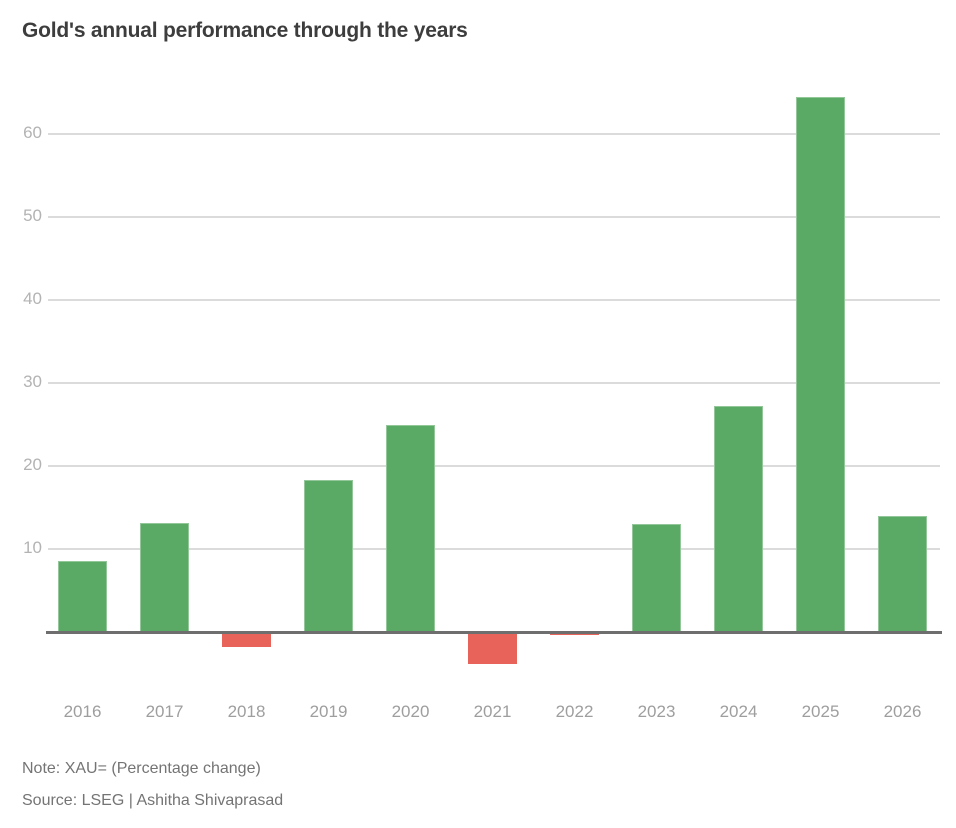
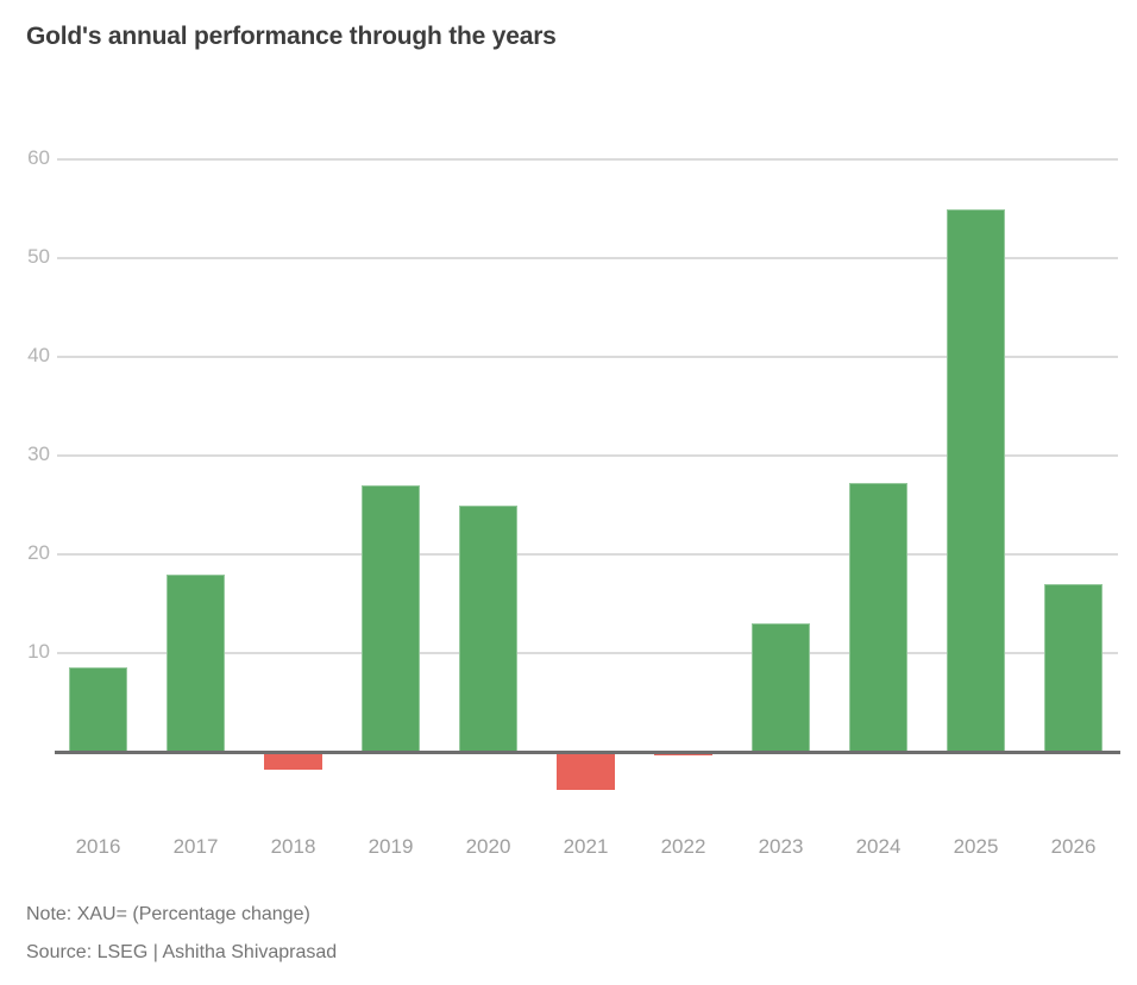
2017: 13 -> 18
2019: 18 -> 27
2025: 64 -> 55
2026: 14 -> 17
